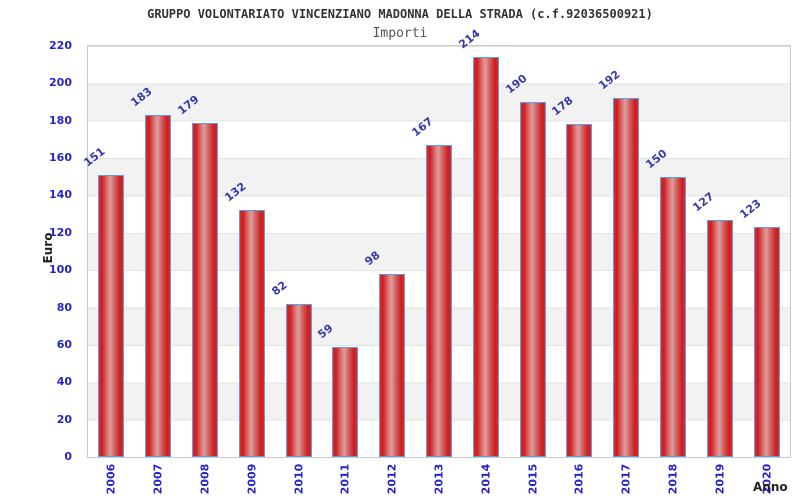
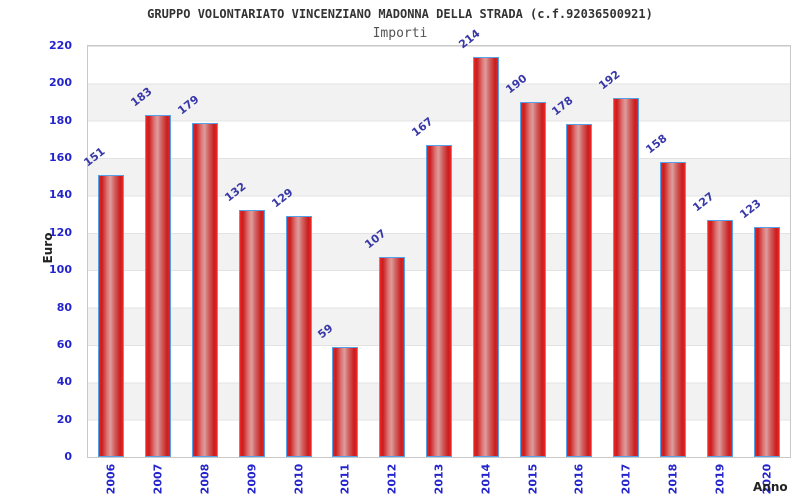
2010: 82 -> 129
2012: 98 -> 107
2018: 150 -> 158
